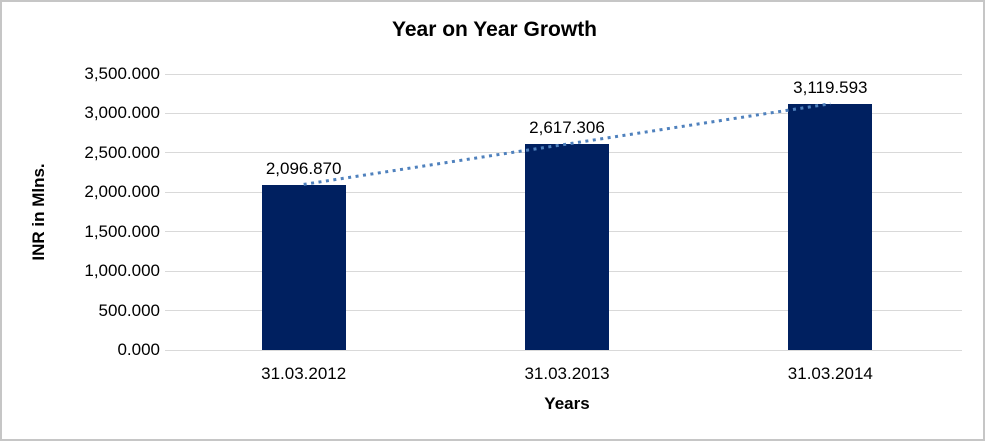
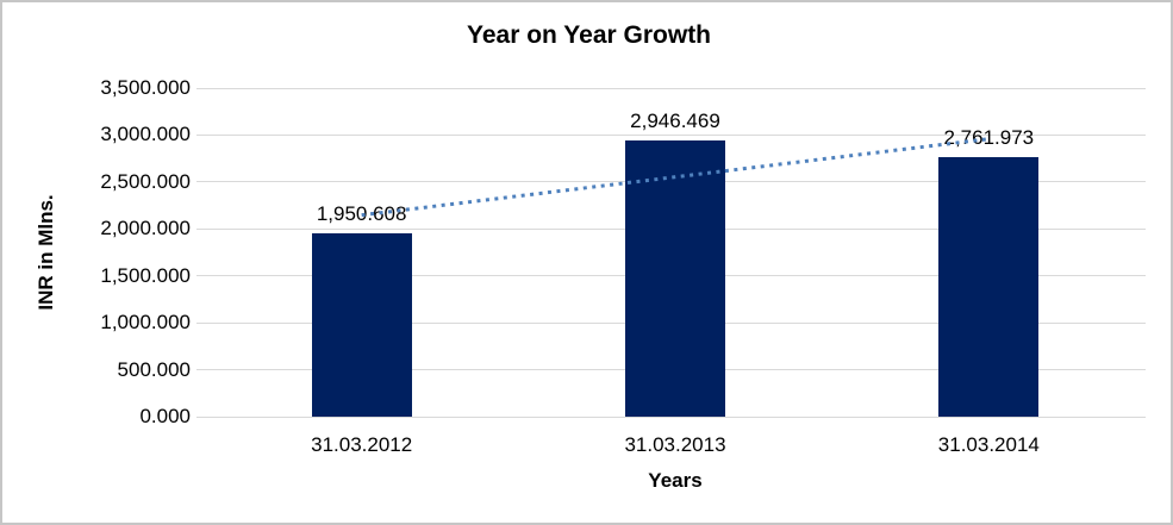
31.03.2012: 2,096.870 -> 1,950.608
31.03.2013: 2,617.306 -> 2,946.469
31.03.2014: 3,119.593 -> 2,761.973
